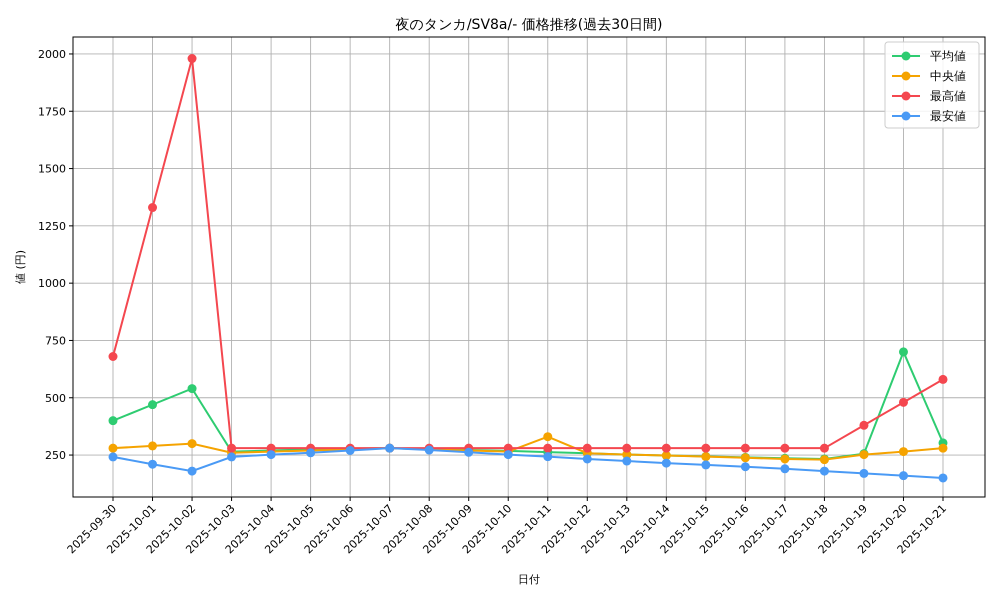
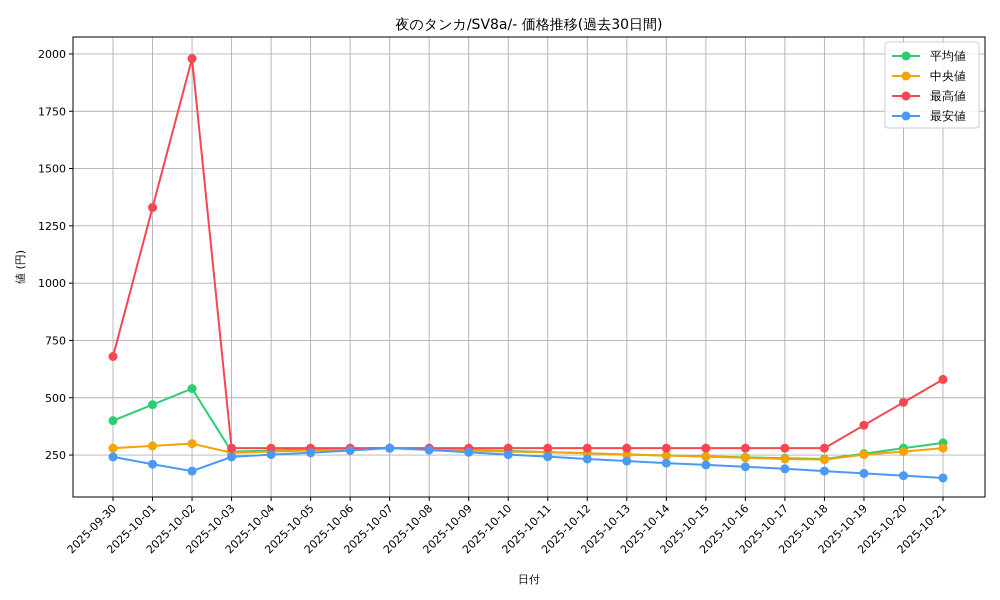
中央値/2025-10-11: 330 -> 260
平均値/2025-10-20: 700 -> 280
